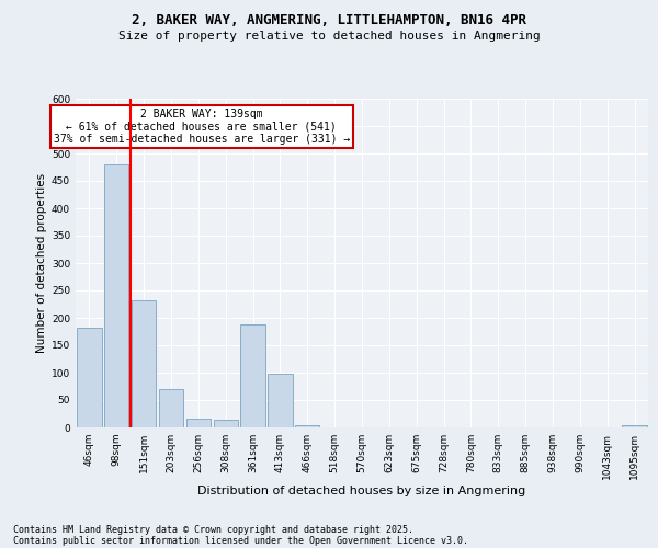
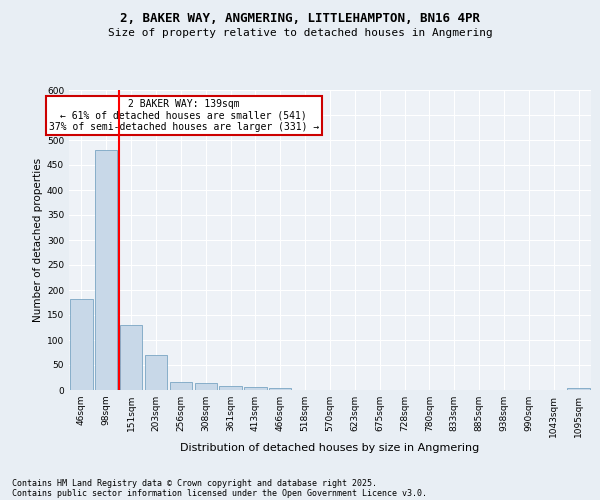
151sqm: 232 -> 130
361sqm: 188 -> 8
413sqm: 98 -> 6
